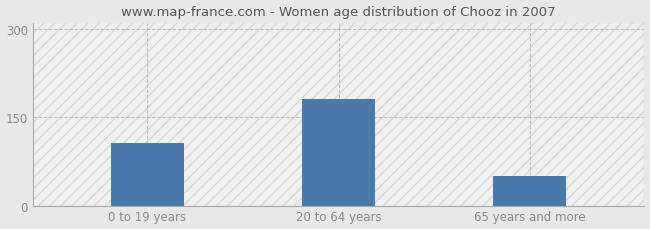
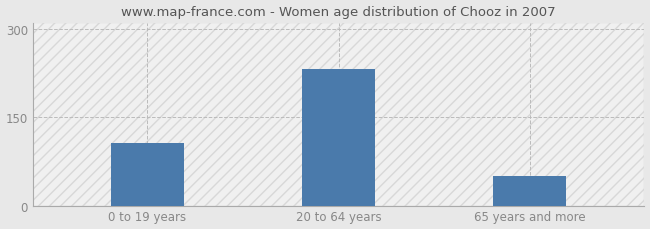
20 to 64 years: 181 -> 232
